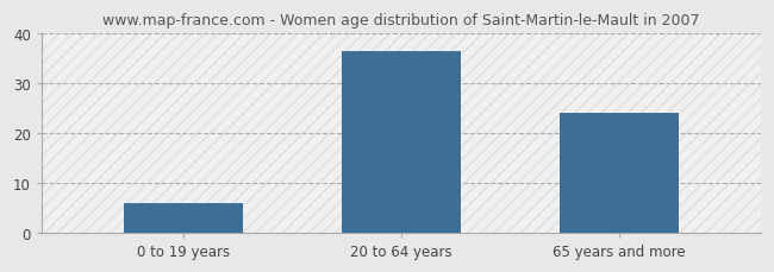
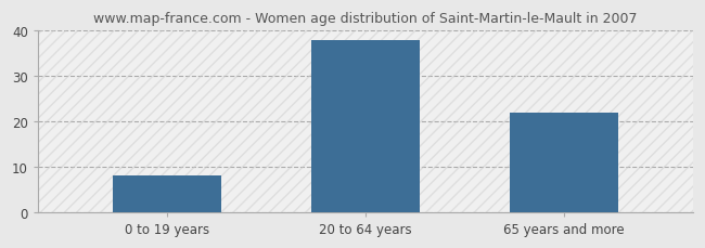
0 to 19 years: 6.0 -> 8.0
20 to 64 years: 36.5 -> 38.0
65 years and more: 24.0 -> 22.0
